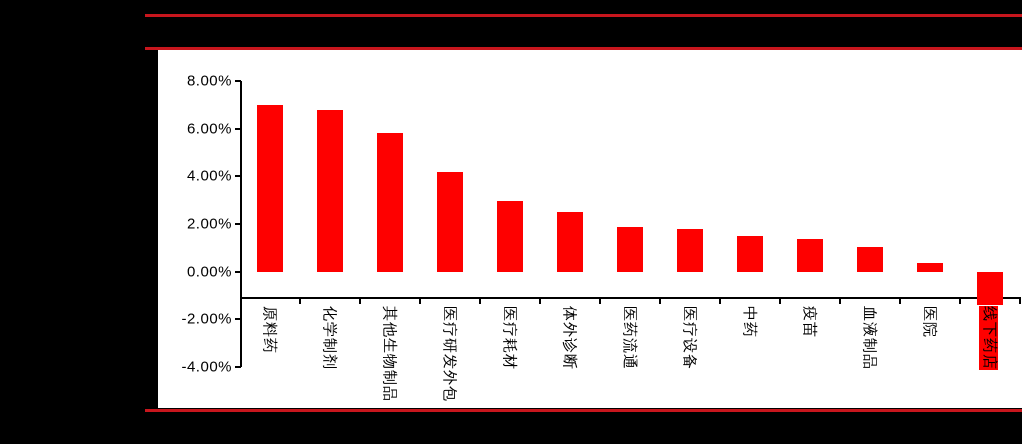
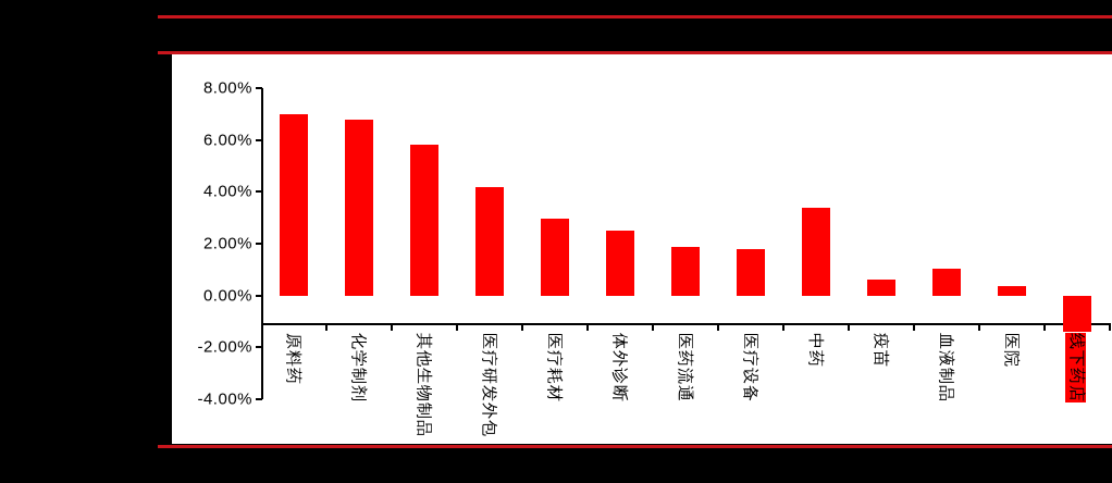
中药: 1.5% -> 3.4%
疫苗: 1.4% -> 0.6%
